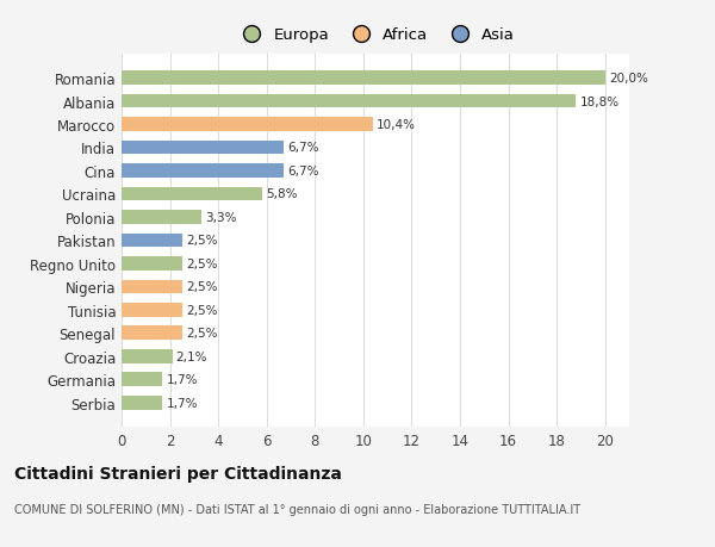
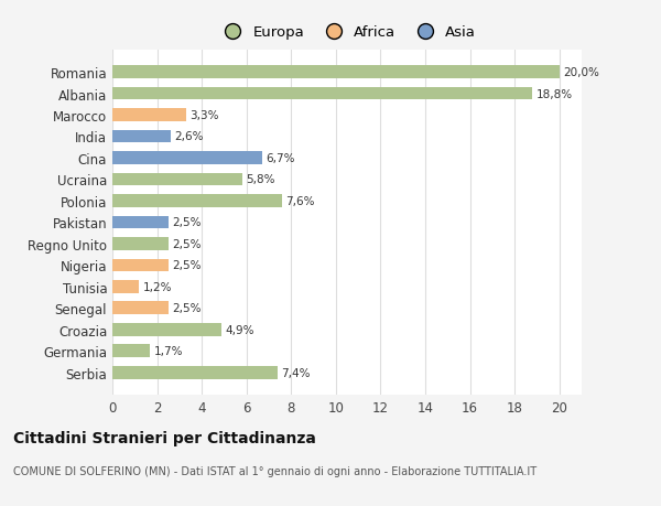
Marocco: 10,4% -> 3,3%
India: 6,7% -> 2,6%
Polonia: 3,3% -> 7,6%
Tunisia: 2,5% -> 1,2%
Croazia: 2,1% -> 4,9%
Serbia: 1,7% -> 7,4%
